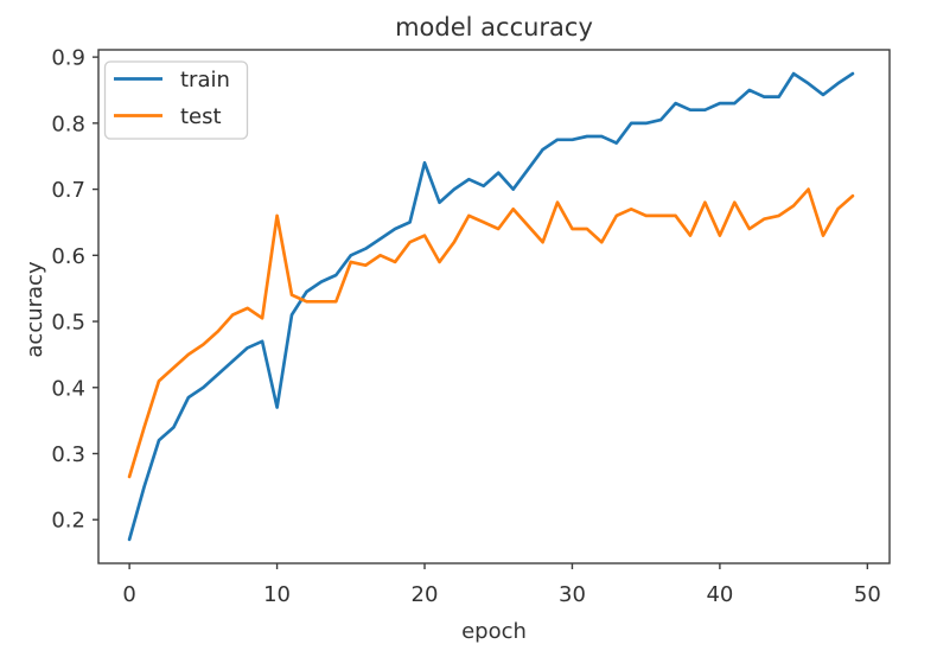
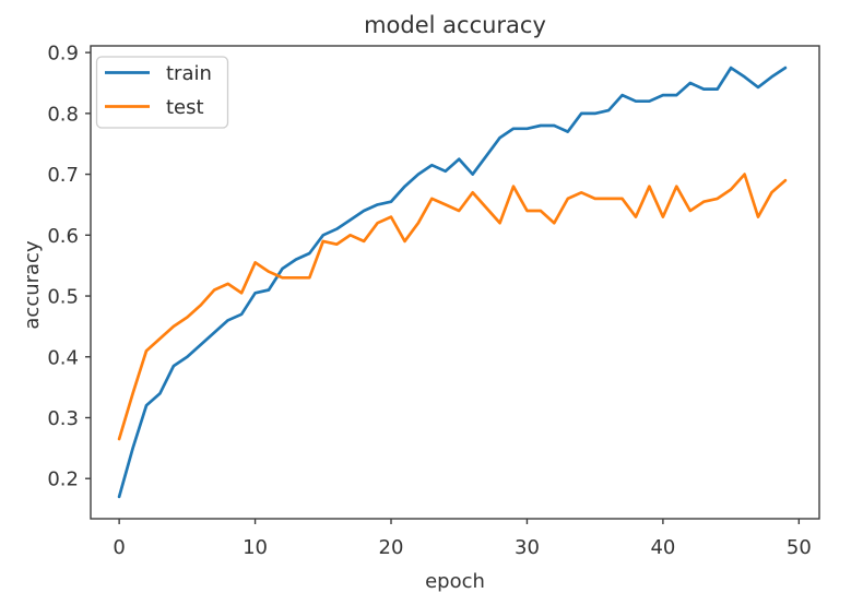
train/10: 0.37 -> 0.51
test/10: 0.66 -> 0.56
train/20: 0.74 -> 0.66
